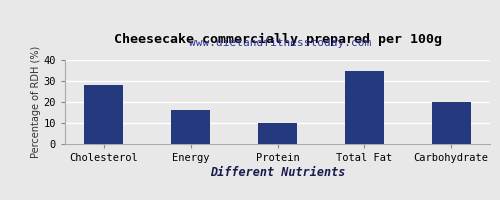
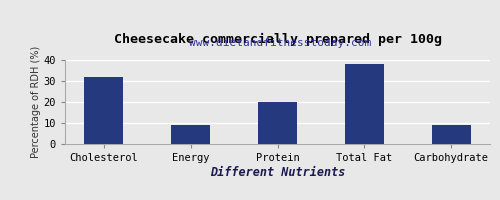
Cholesterol: 28 -> 32
Energy: 16 -> 9
Protein: 10 -> 20
Total Fat: 35 -> 38
Carbohydrate: 20 -> 9
